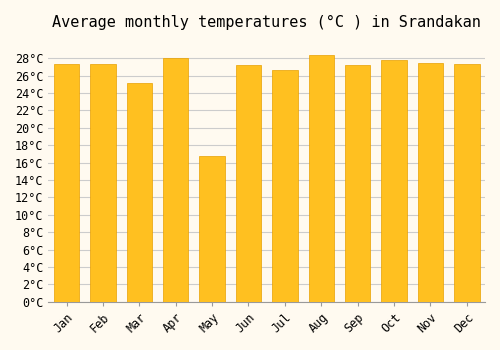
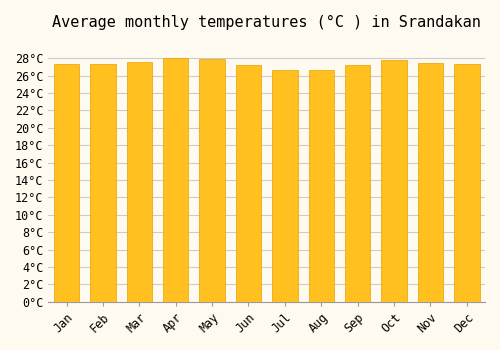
Mar: 25.2°C -> 27.6°C
May: 16.8°C -> 27.9°C
Aug: 28.4°C -> 26.6°C
